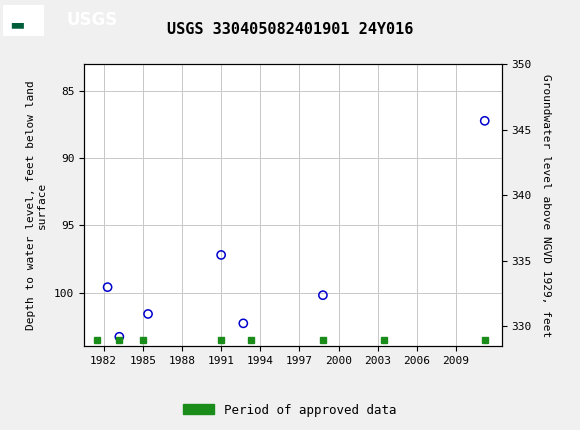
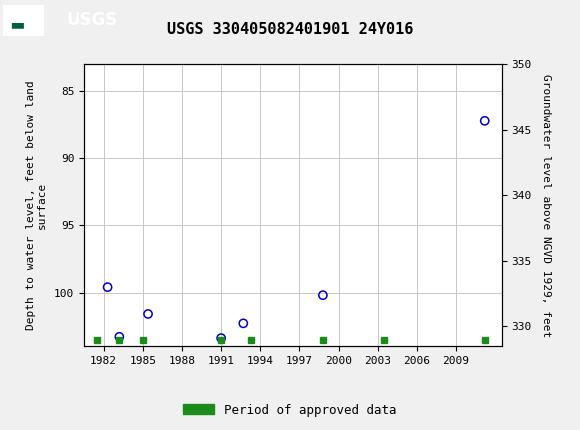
1991: 97.2 -> 103.4
